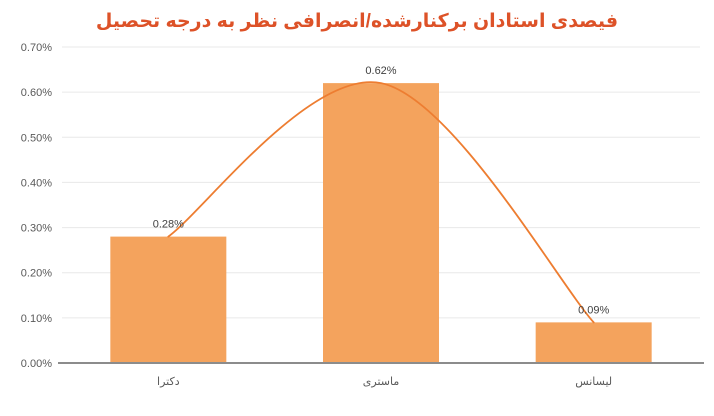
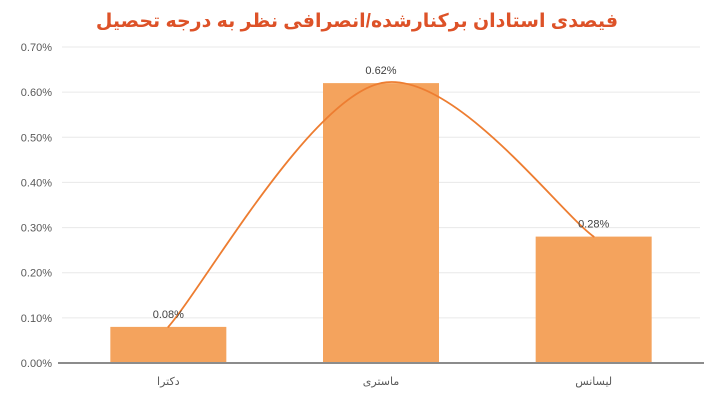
دکترا: 0.28% -> 0.08%
لیسانس: 0.09% -> 0.28%
